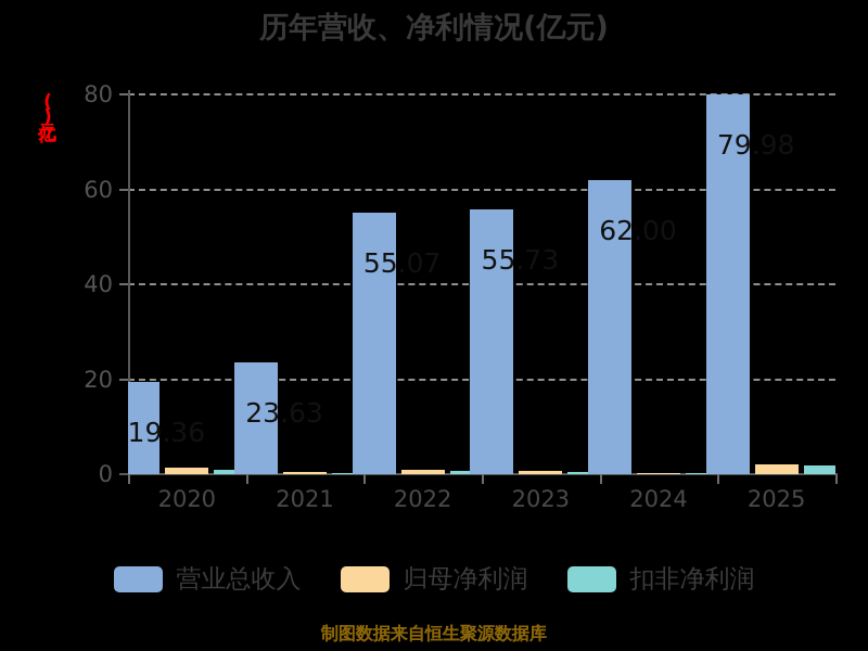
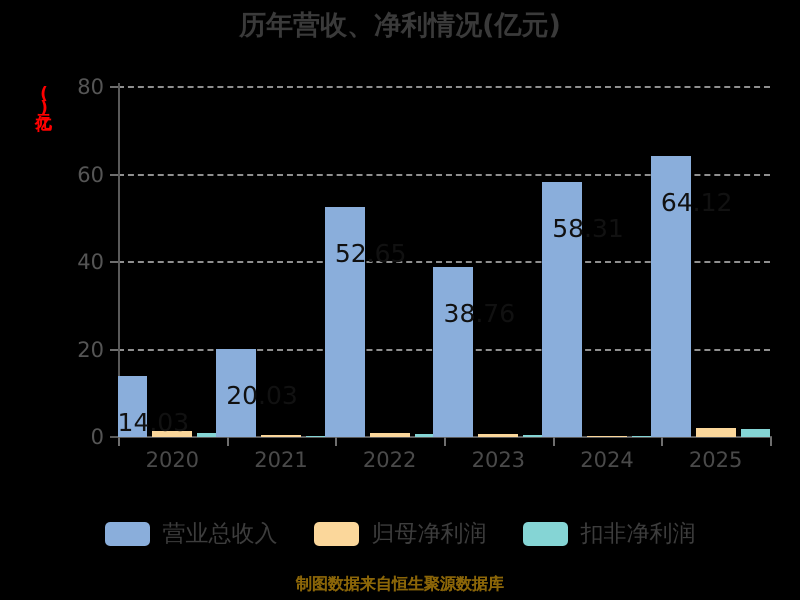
营业总收入/2020: 19.36 -> 14.03
营业总收入/2021: 23.63 -> 20.03
营业总收入/2022: 55.07 -> 52.65
营业总收入/2023: 55.73 -> 38.76
营业总收入/2024: 62.00 -> 58.31
营业总收入/2025: 79.98 -> 64.12
